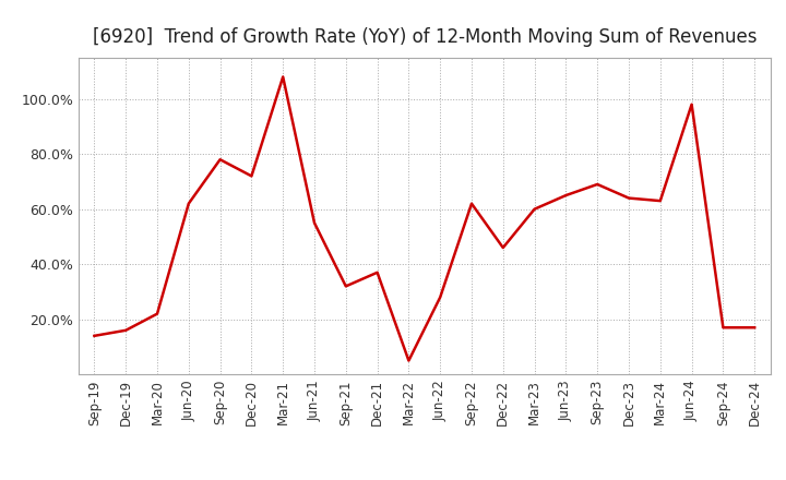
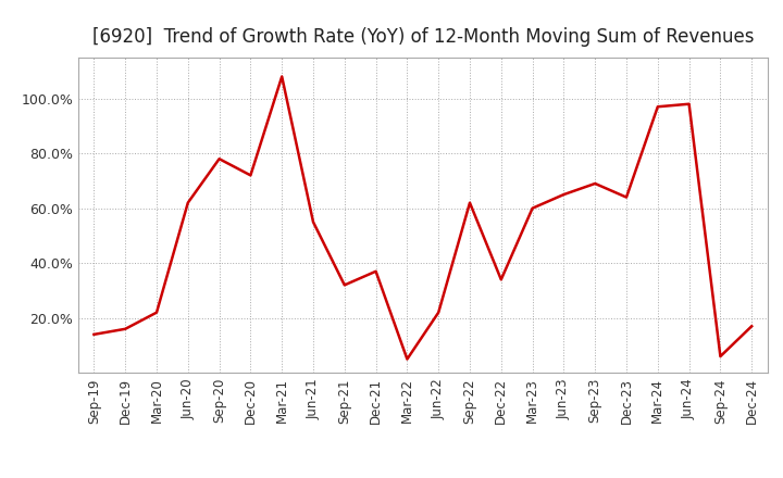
Jun-22: 28% -> 22%
Dec-22: 46% -> 34%
Mar-24: 63% -> 97%
Sep-24: 17% -> 6%
